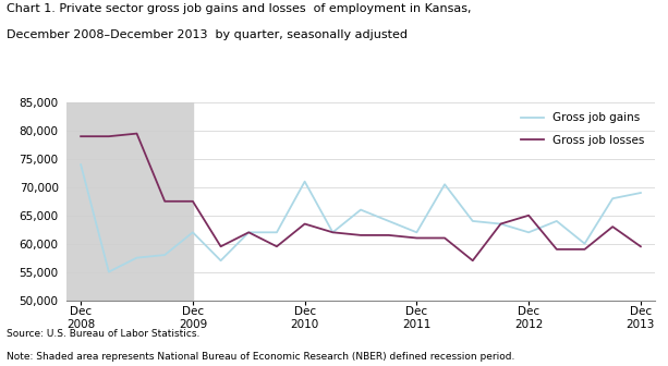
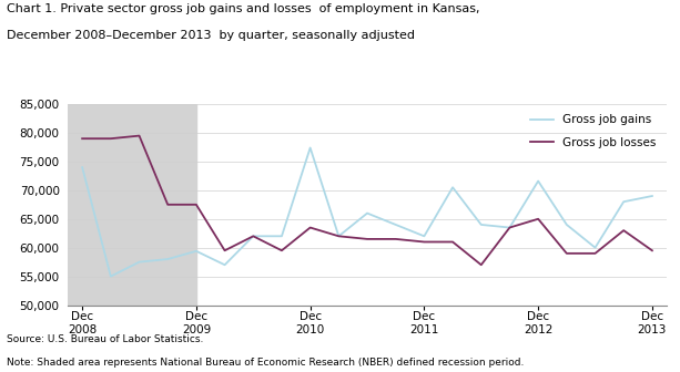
Gross job gains/Dec 2009: 62,000 -> 59,400
Gross job gains/Dec 2010: 71,000 -> 77,400
Gross job gains/Dec 2012: 62,000 -> 71,600
